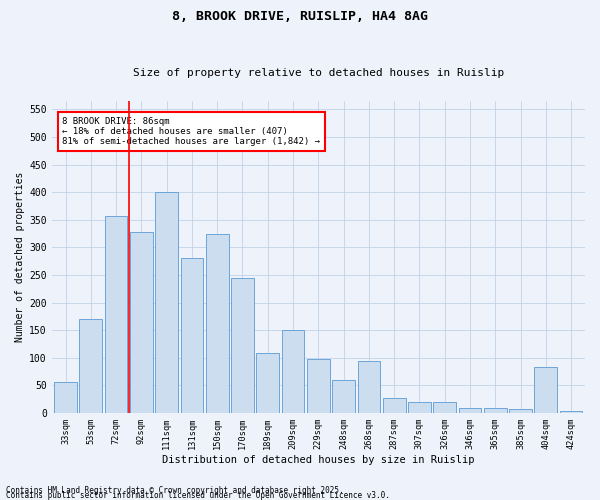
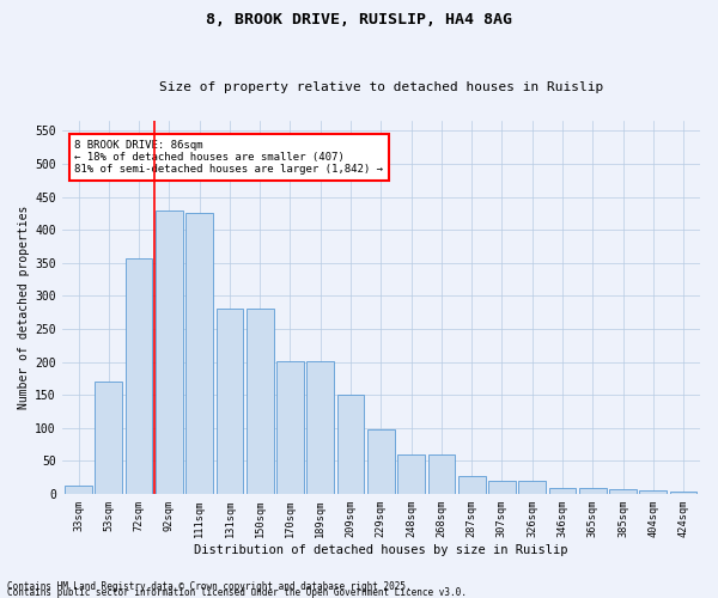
33sqm: 56 -> 12
92sqm: 328 -> 430
111sqm: 400 -> 425
150sqm: 324 -> 280
170sqm: 244 -> 202
189sqm: 108 -> 202
268sqm: 94 -> 60
404sqm: 84 -> 5
